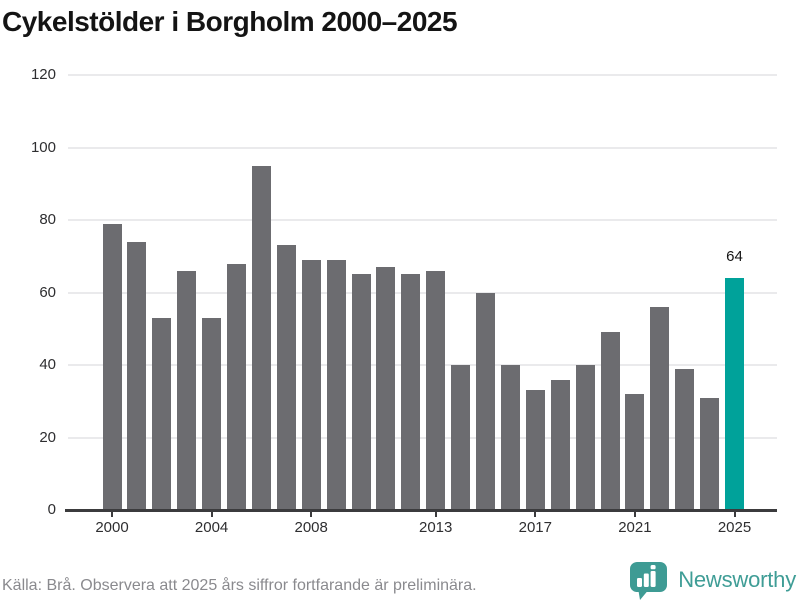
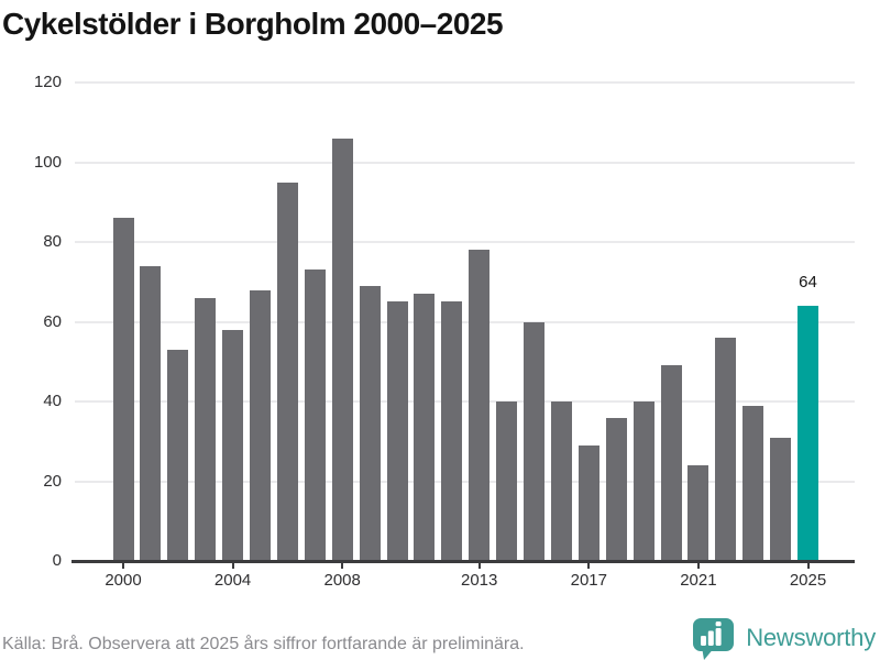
2000: 79 -> 86
2004: 53 -> 58
2008: 69 -> 106
2013: 66 -> 78
2017: 33 -> 29
2021: 32 -> 24
